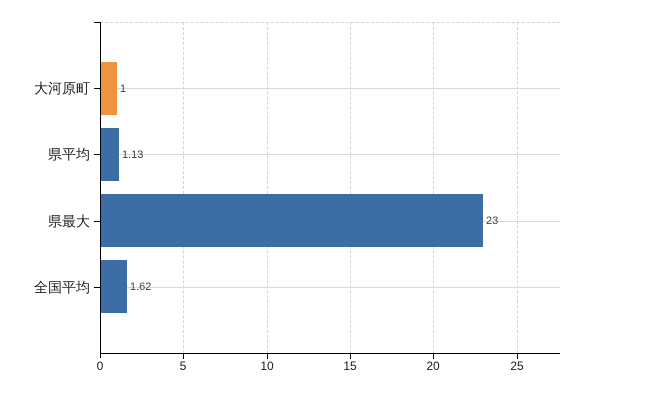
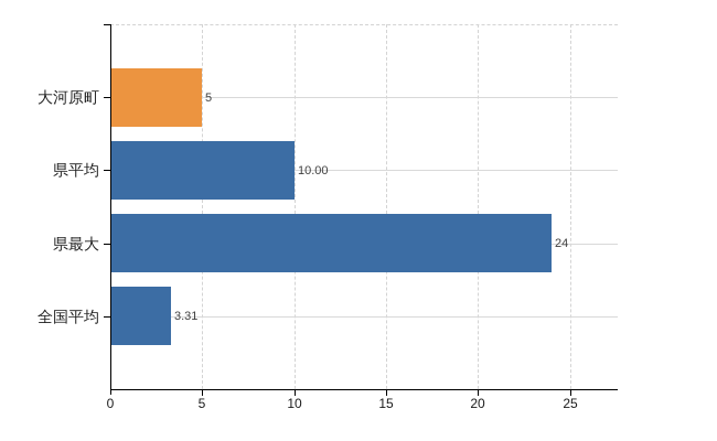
大河原町: 1 -> 5
県平均: 1.13 -> 10.00
県最大: 23 -> 24
全国平均: 1.62 -> 3.31
